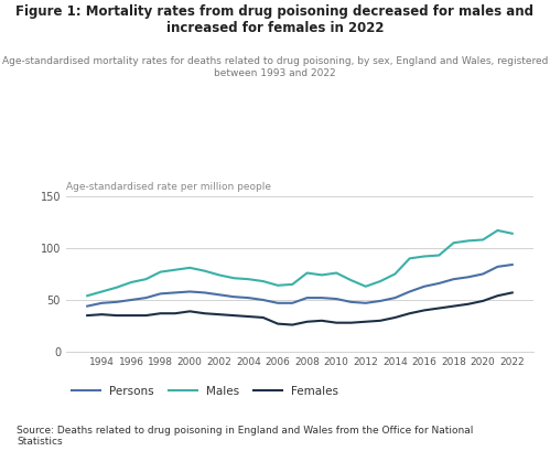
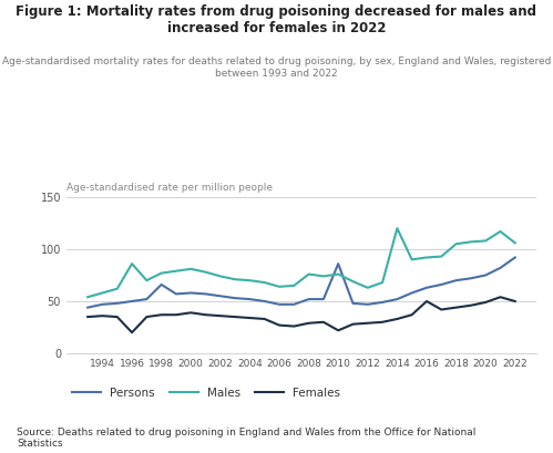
Males/1996: 67 -> 86
Females/1996: 35 -> 20
Persons/1998: 56 -> 66
Persons/2010: 51 -> 86
Females/2010: 28 -> 22
Males/2014: 75 -> 120
Females/2016: 40 -> 50
Persons/2022: 84 -> 92
Males/2022: 114 -> 106
Females/2022: 57 -> 50
